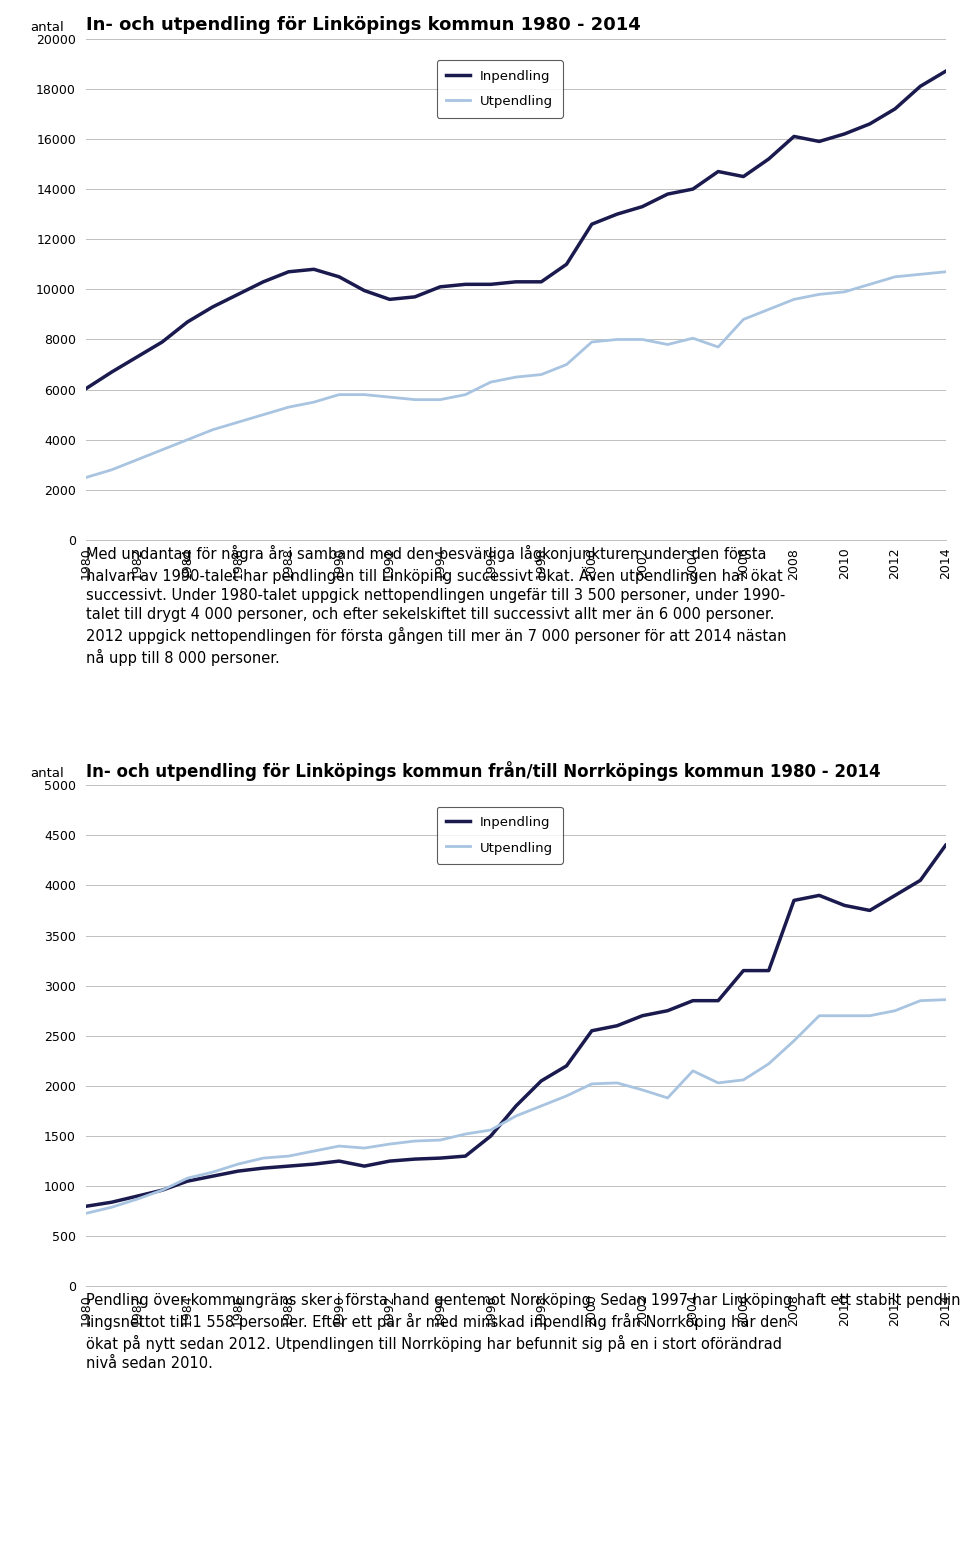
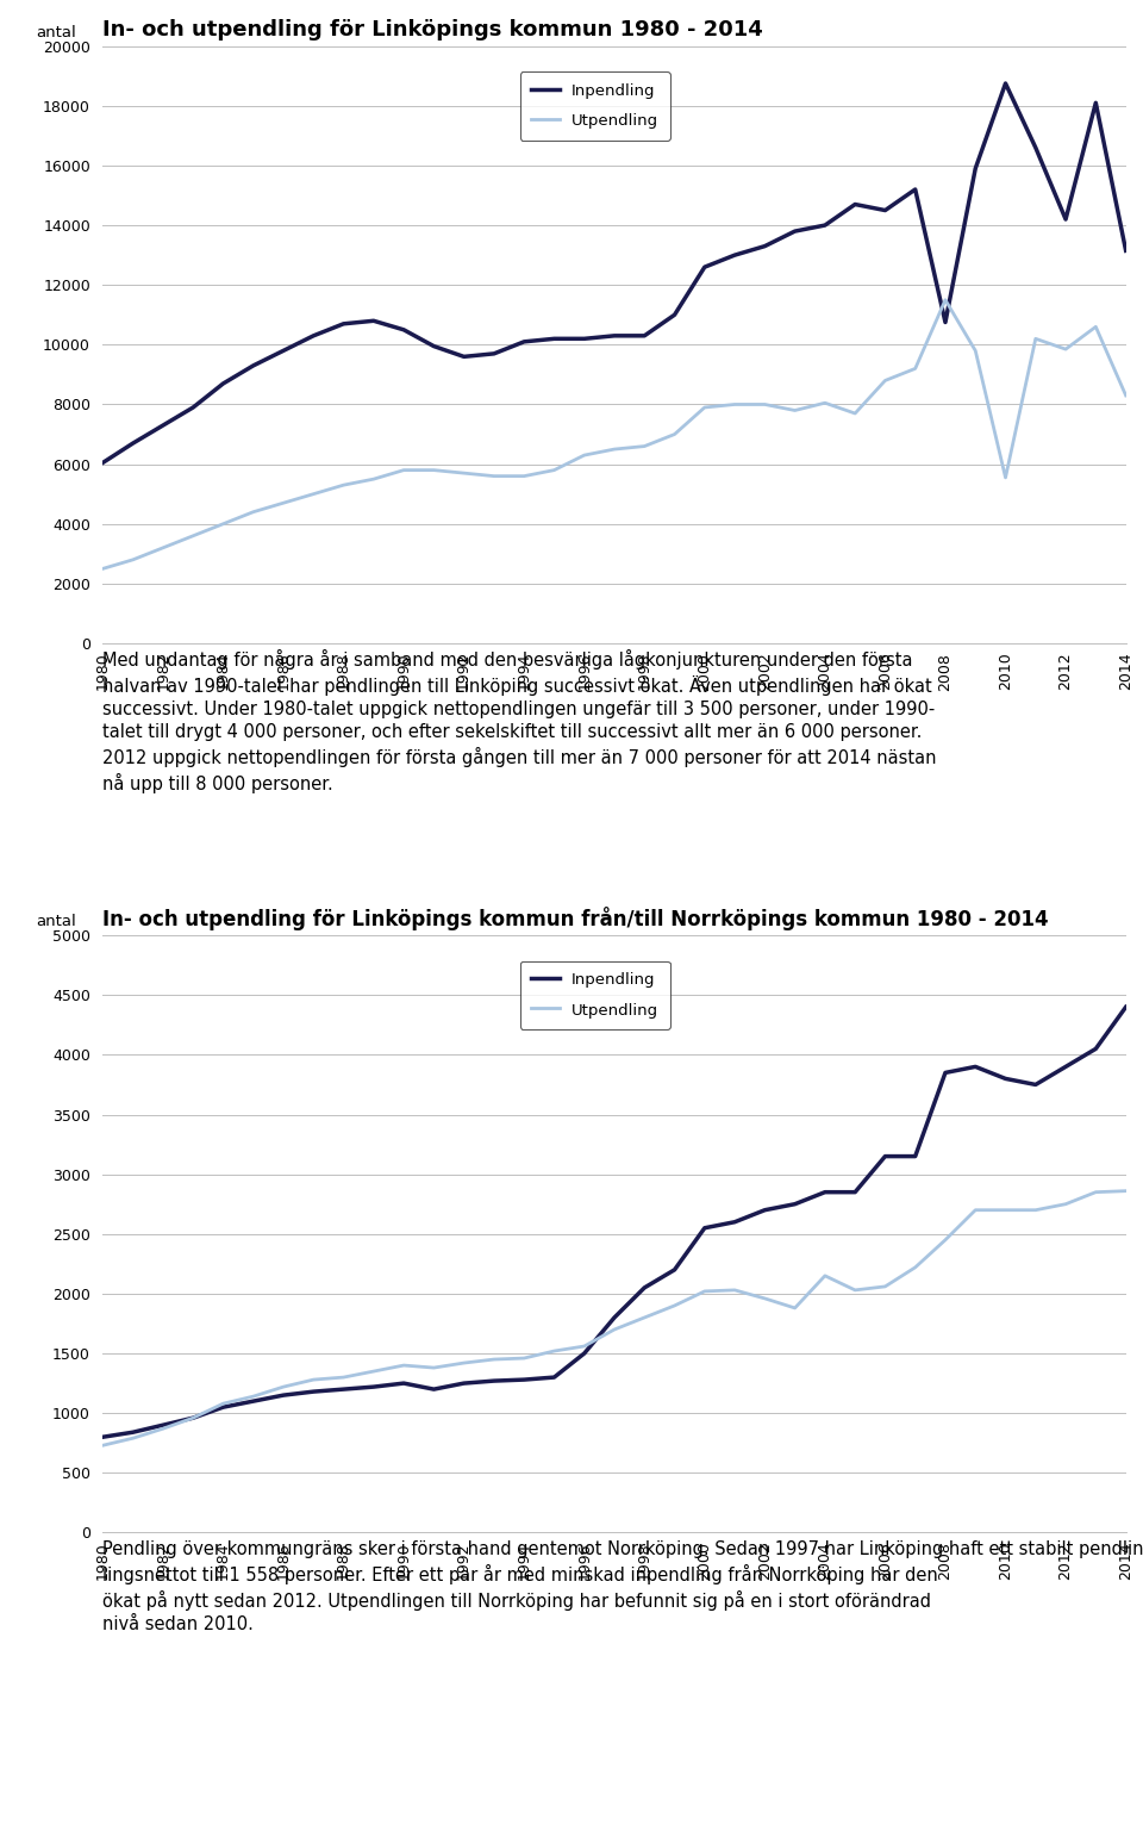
In- och utpendling för Linköpings kommun 1980 - 2014/Inpendling/2008: 16100 -> 10750
In- och utpendling för Linköpings kommun 1980 - 2014/Utpendling/2008: 9600 -> 11500
In- och utpendling för Linköpings kommun 1980 - 2014/Inpendling/2010: 16200 -> 18750
In- och utpendling för Linköpings kommun 1980 - 2014/Utpendling/2010: 9900 -> 5550
In- och utpendling för Linköpings kommun 1980 - 2014/Inpendling/2012: 17200 -> 14200
In- och utpendling för Linköpings kommun 1980 - 2014/Utpendling/2012: 10500 -> 9850
In- och utpendling för Linköpings kommun 1980 - 2014/Inpendling/2014: 18700 -> 13150
In- och utpendling för Linköpings kommun 1980 - 2014/Utpendling/2014: 10700 -> 8300
